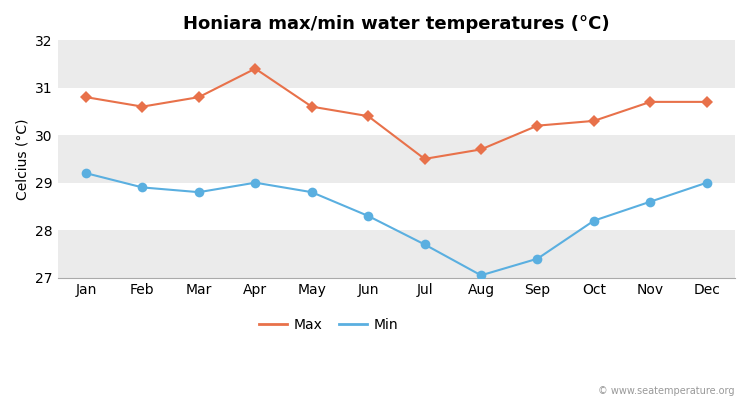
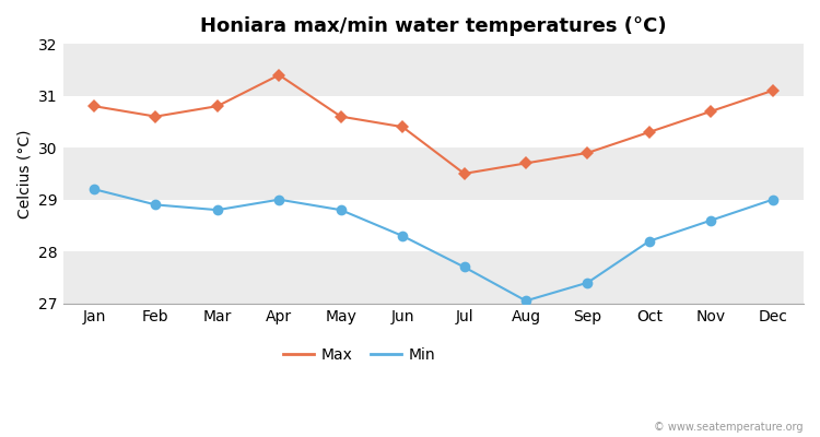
Max/Sep: 30.2 -> 29.9
Max/Dec: 30.7 -> 31.1
